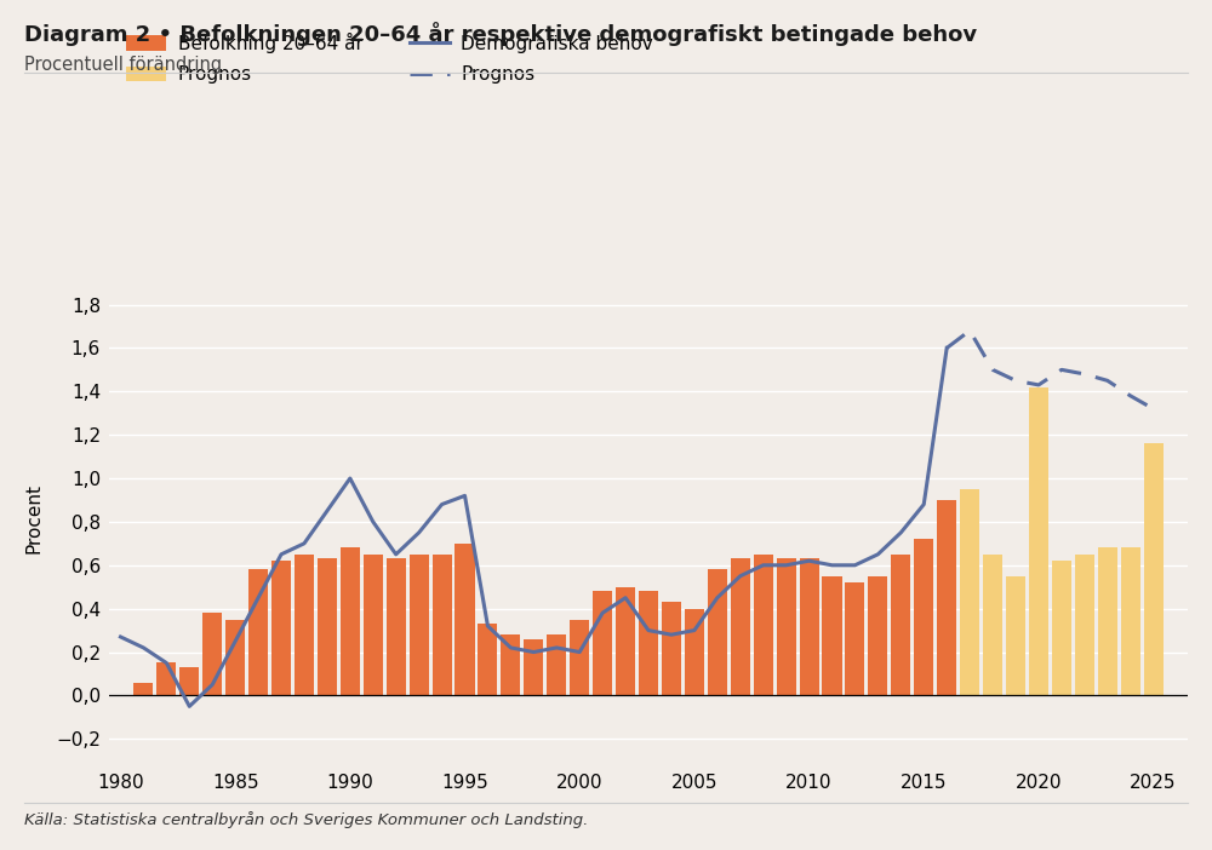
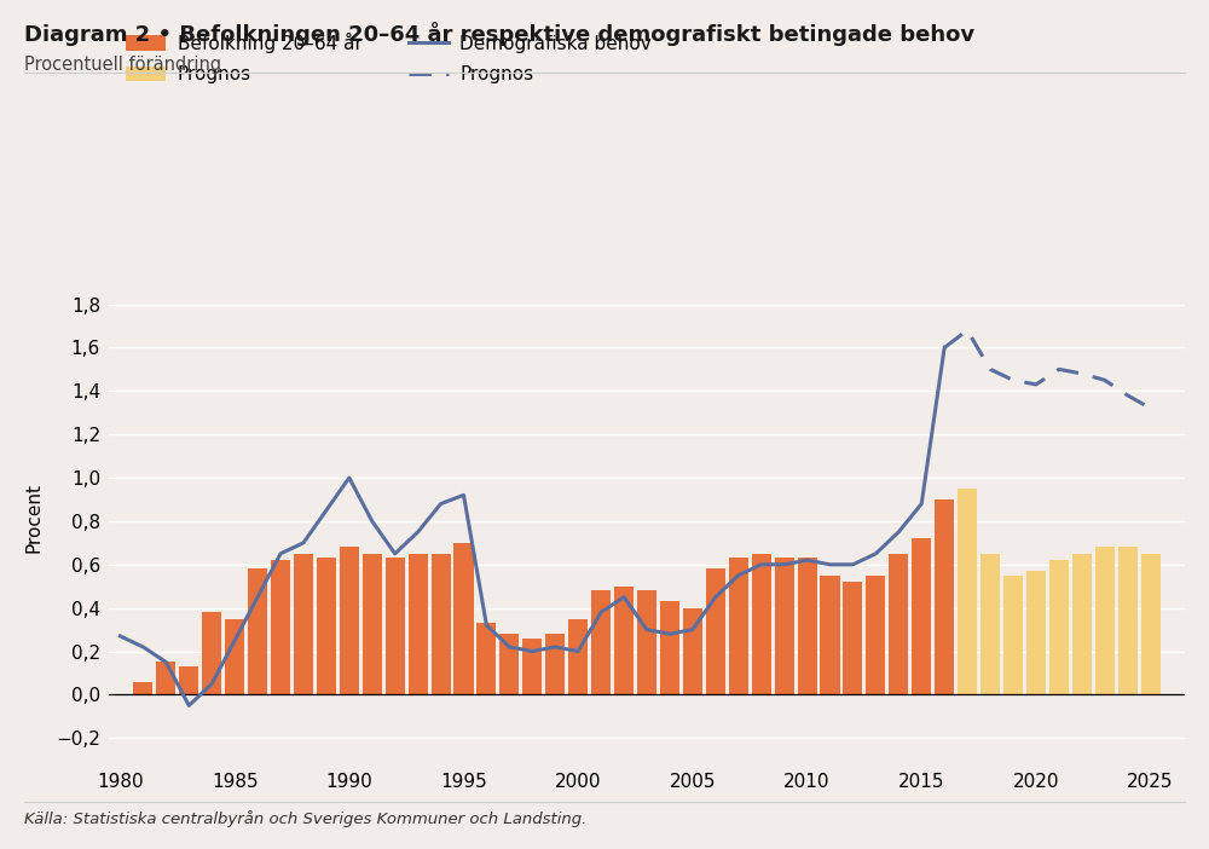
Prognos/2020: 1,42 -> 0,57
Prognos/2025: 1,16 -> 0,65
